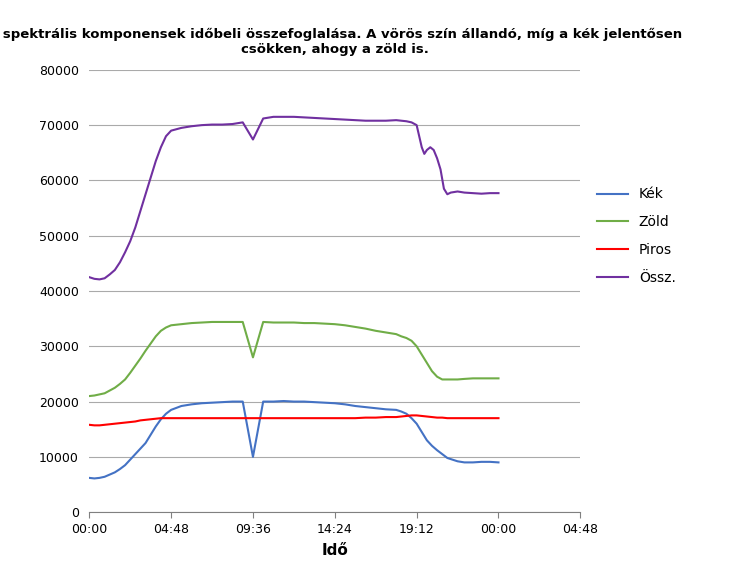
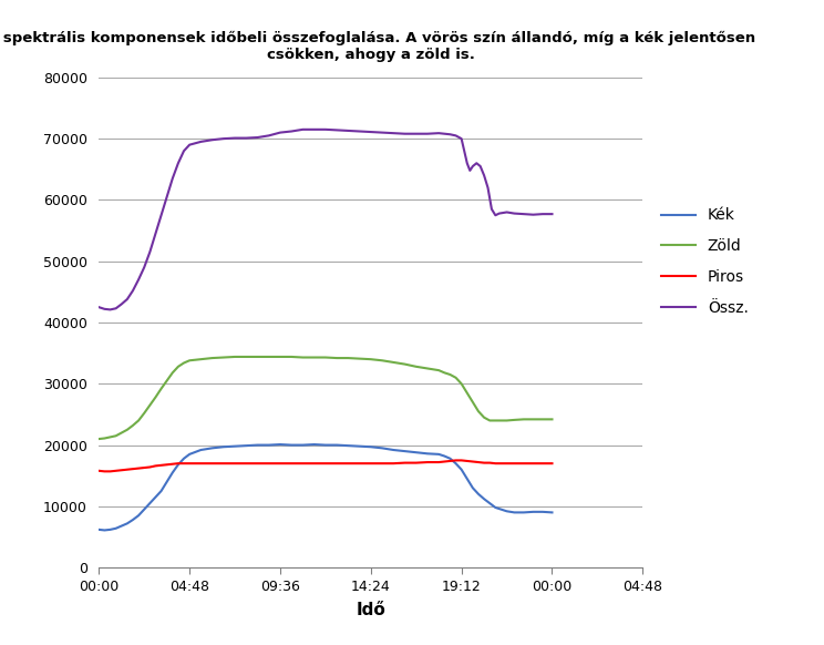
Kék/09:36: 10000 -> 20100
Zöld/09:36: 28000 -> 34400
Össz./09:36: 67400 -> 71000
